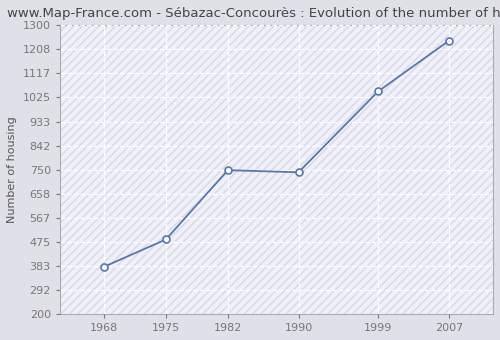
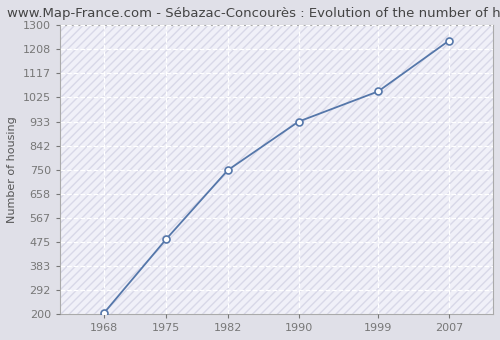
1968: 380 -> 204
1990: 740 -> 933
